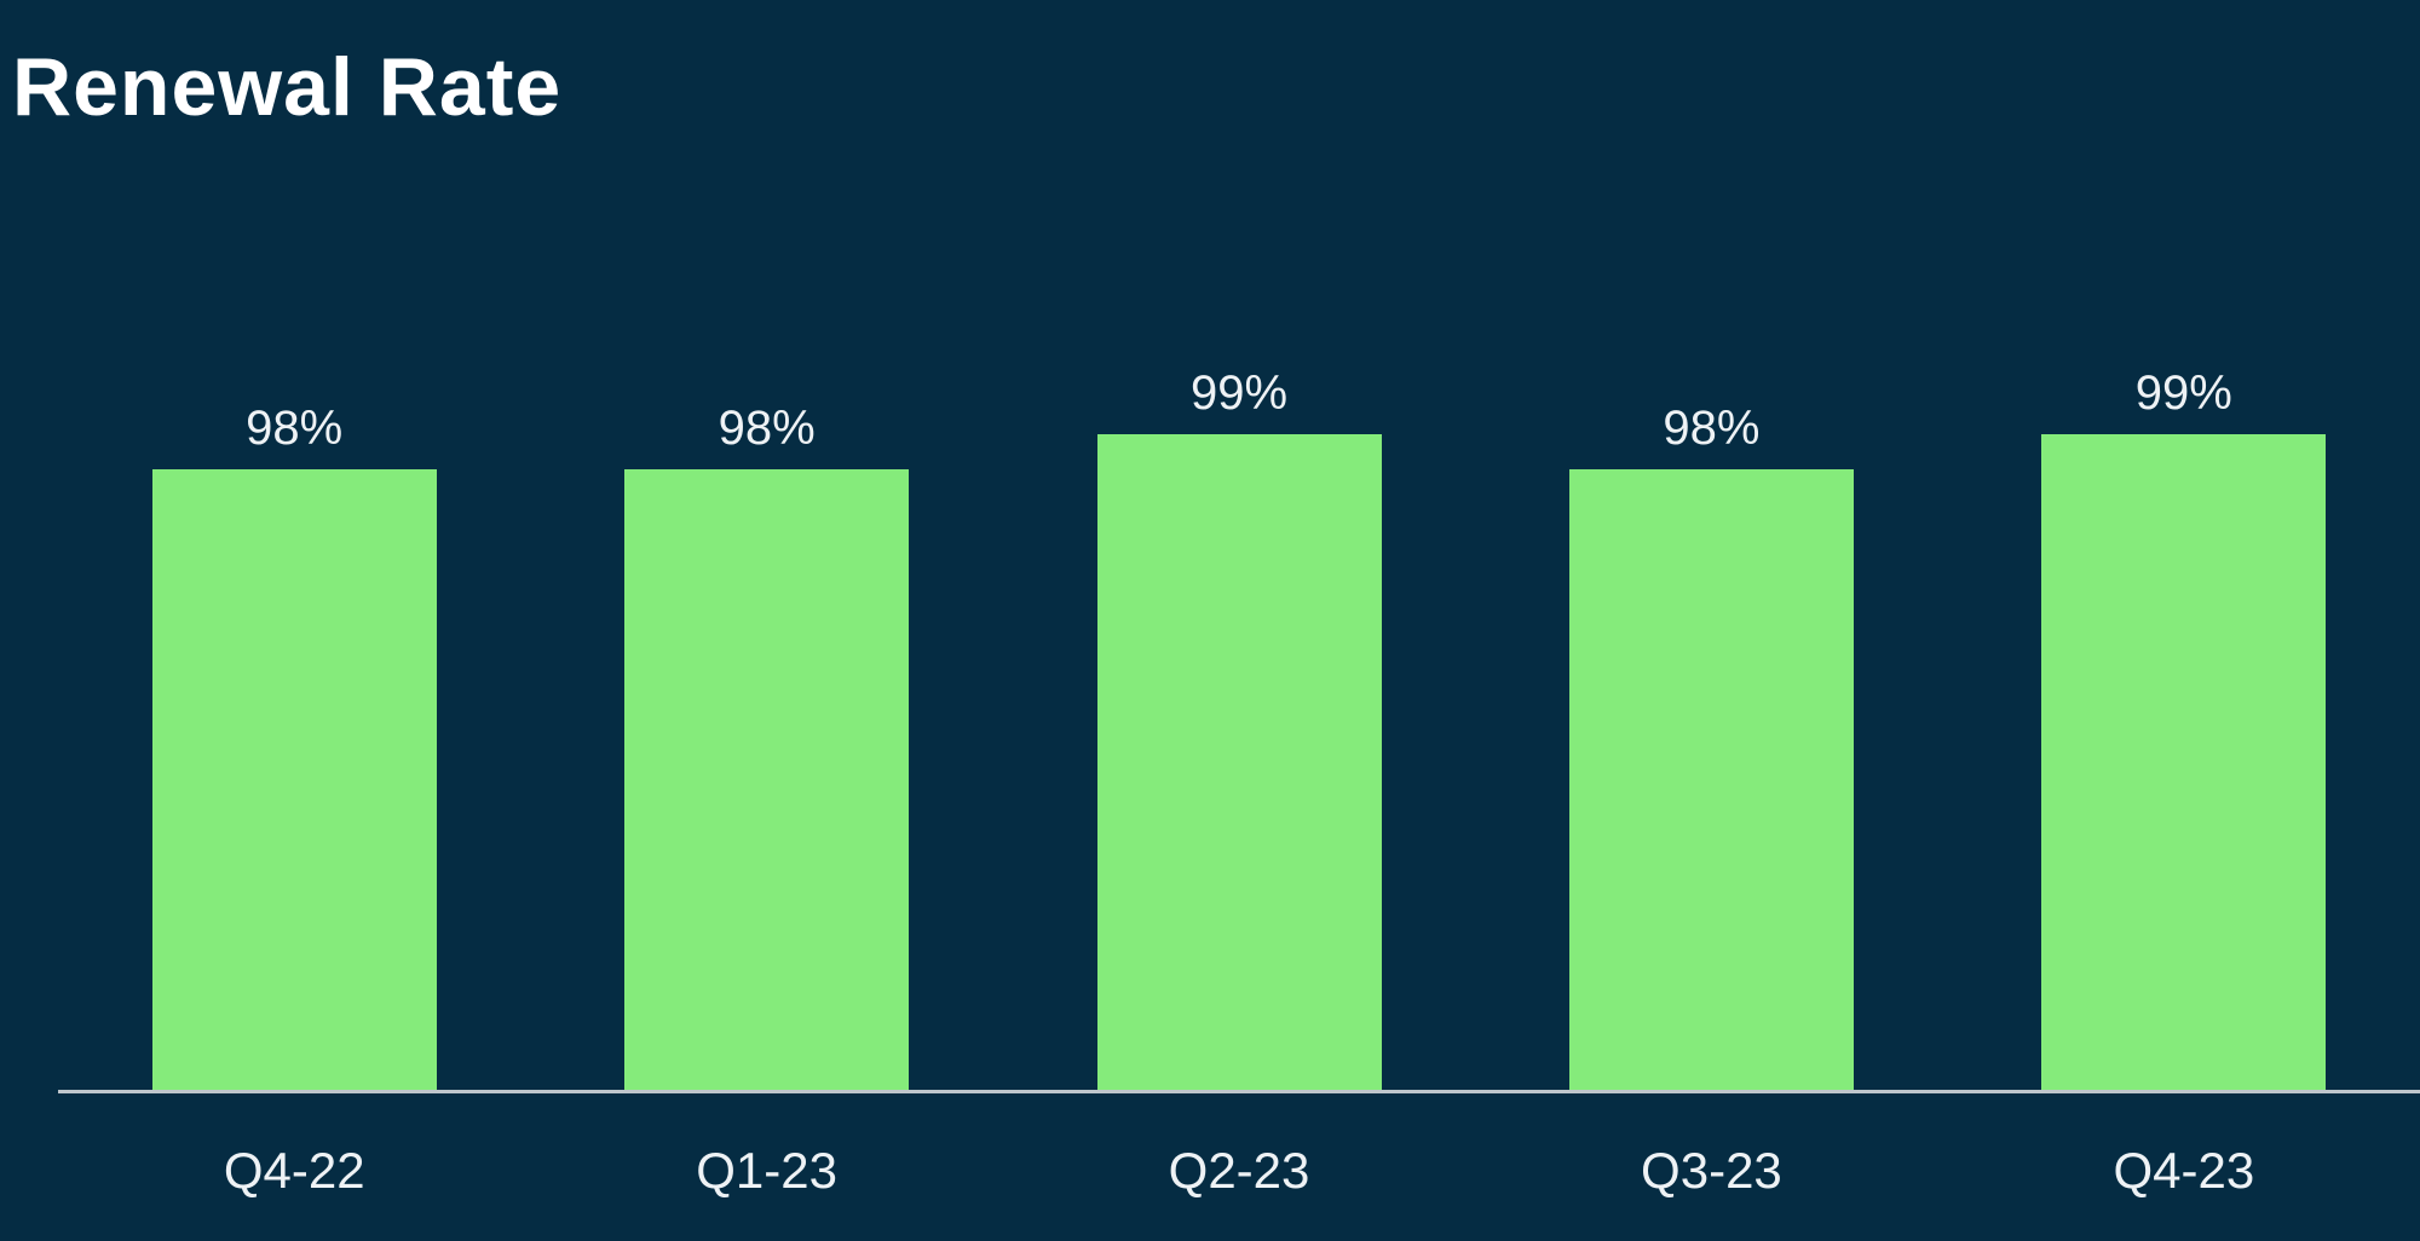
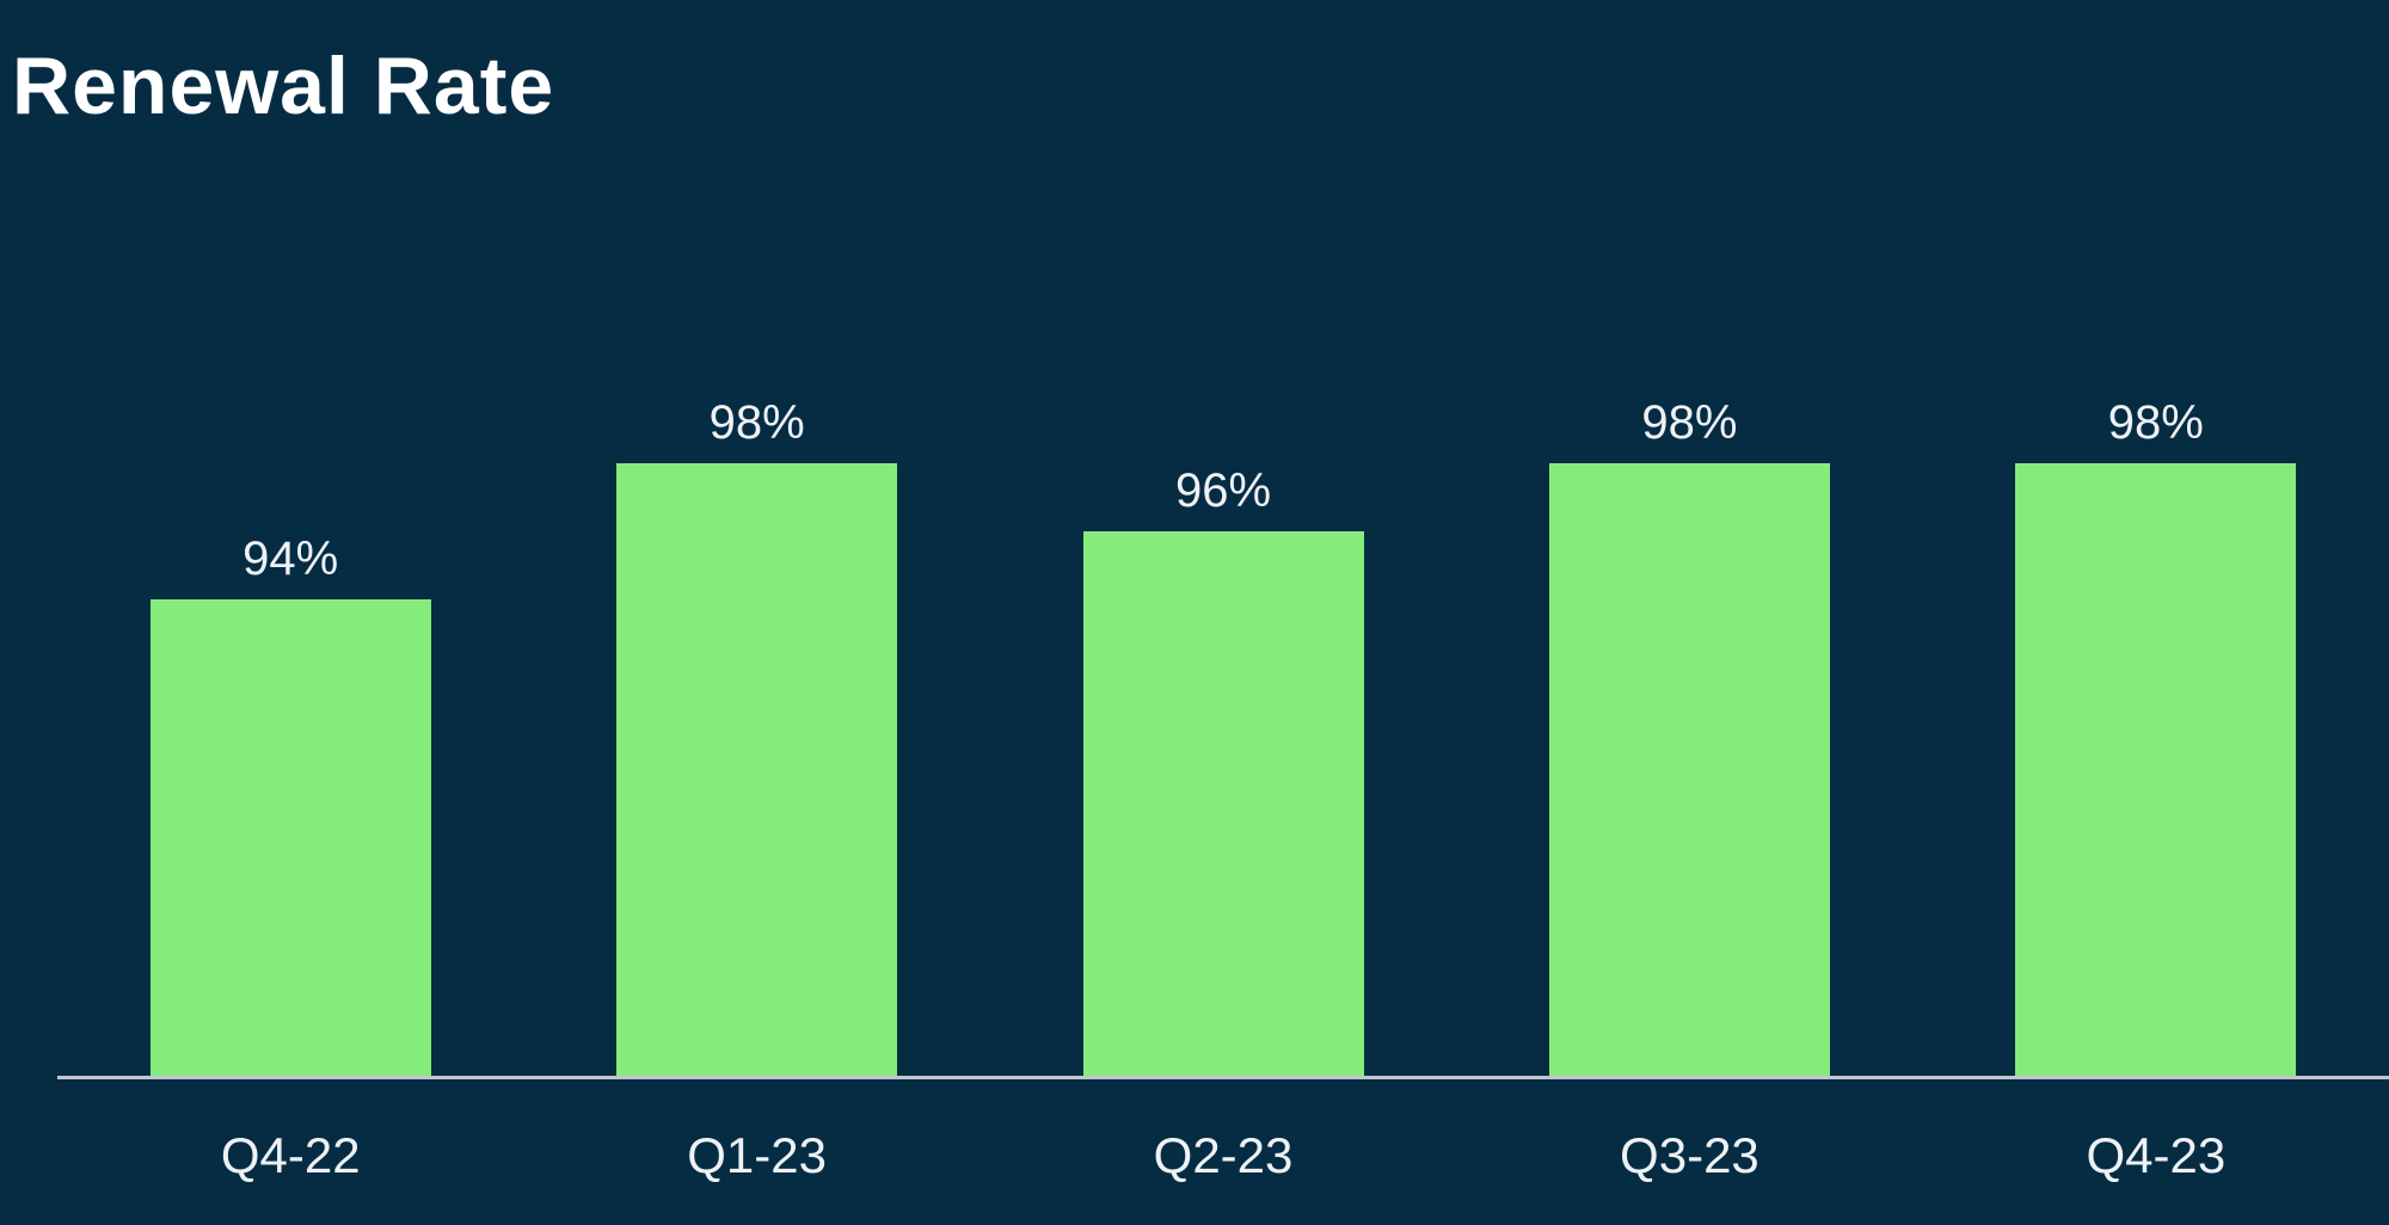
Q4-22: 98% -> 94%
Q2-23: 99% -> 96%
Q4-23: 99% -> 98%
